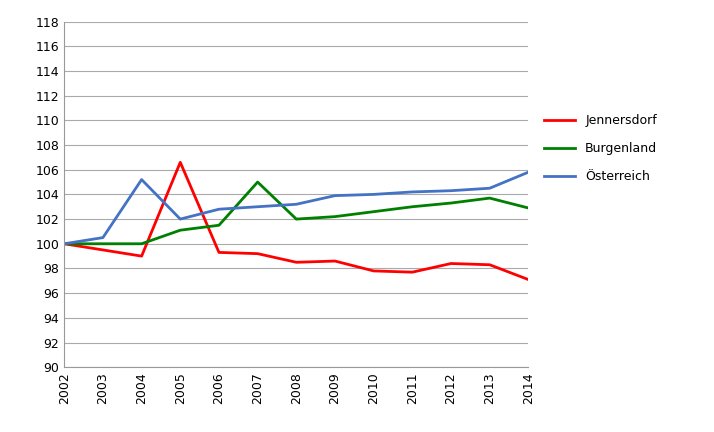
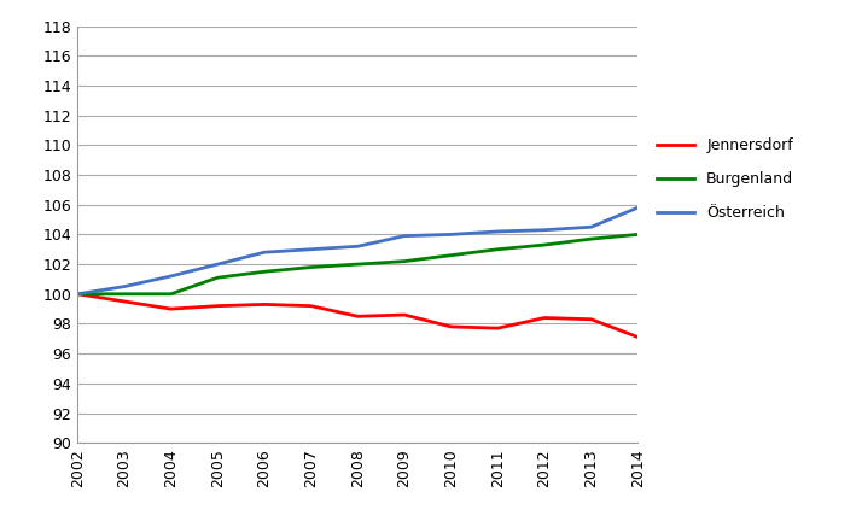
Österreich/2004: 105.2 -> 101.2
Jennersdorf/2005: 106.6 -> 99.2
Burgenland/2007: 105.0 -> 101.8
Burgenland/2014: 102.9 -> 104.0
